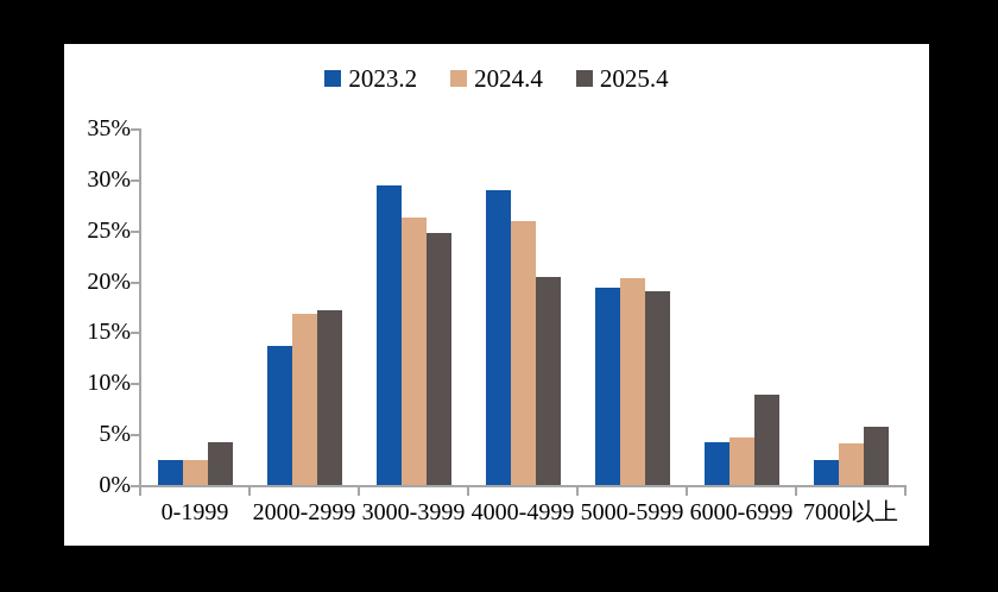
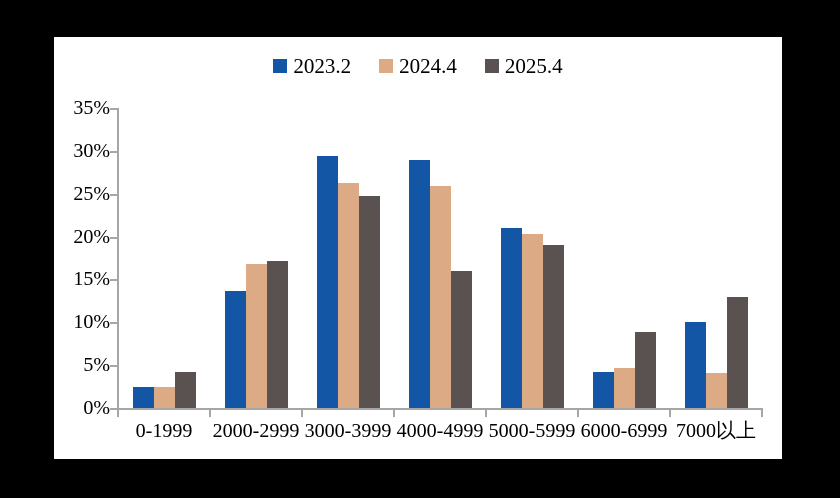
2025.4/4000-4999: 20% -> 16%
2023.2/5000-5999: 19% -> 21%
2023.2/7000以上: 2% -> 10%
2025.4/7000以上: 6% -> 13%
